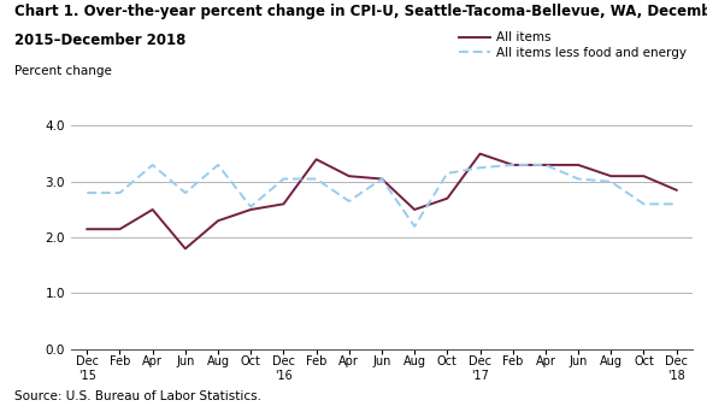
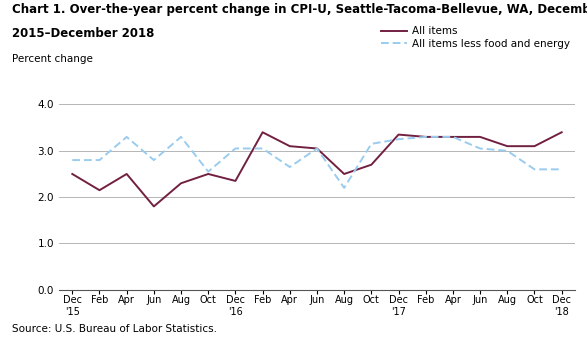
All items/Dec '15: 2.15 -> 2.50
All items/Dec '16: 2.60 -> 2.35
All items/Dec '17: 3.50 -> 3.35
All items/Dec '18: 2.85 -> 3.40
